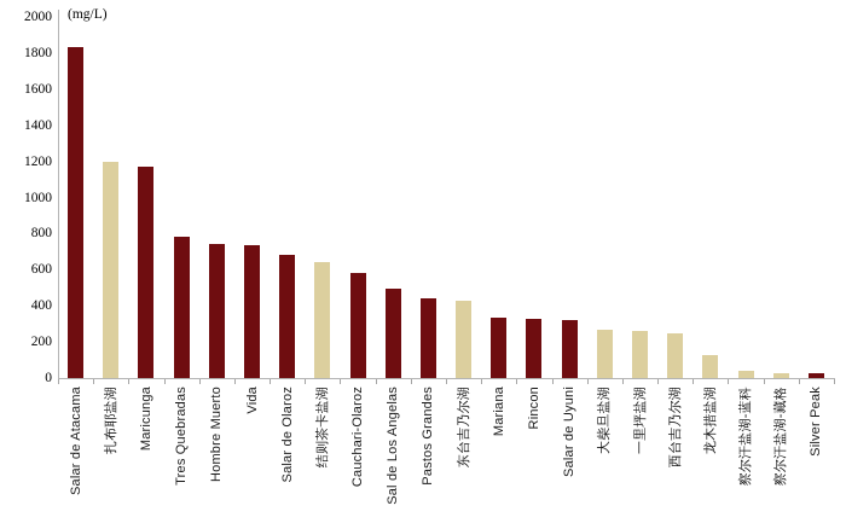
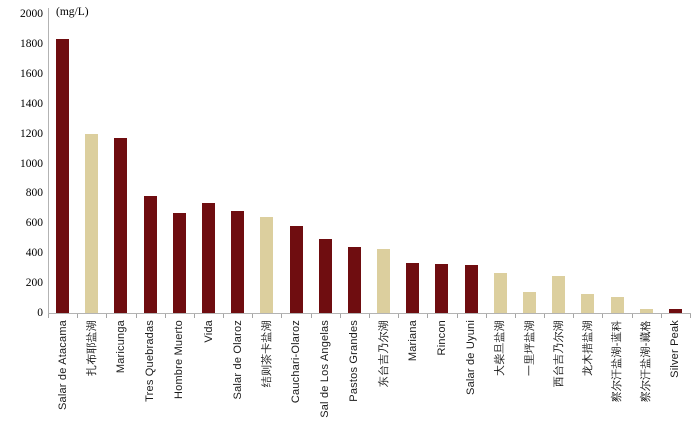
Hombre Muerto: 740 -> 670
一里坪盐湖: 260 -> 140
察尔汗盐湖-蓝科: 40 -> 110
